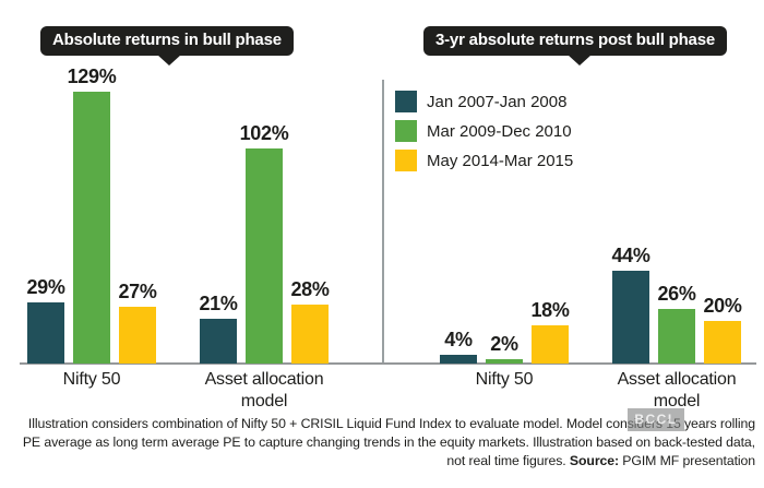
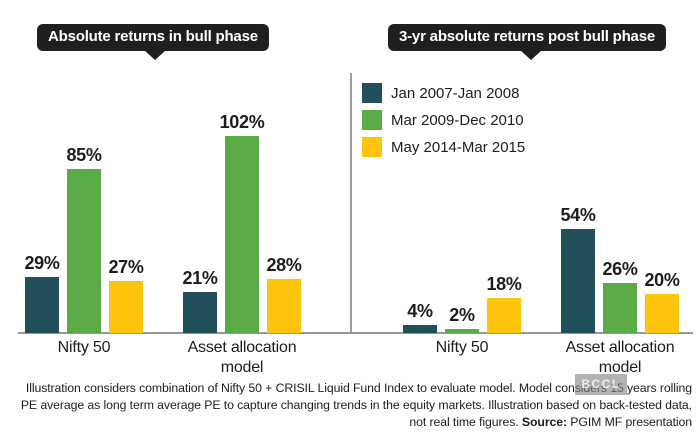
Absolute returns in bull phase/Mar 2009-Dec 2010/Nifty 50: 129% -> 85%
3-yr absolute returns post bull phase/Jan 2007-Jan 2008/Asset allocation model: 44% -> 54%
